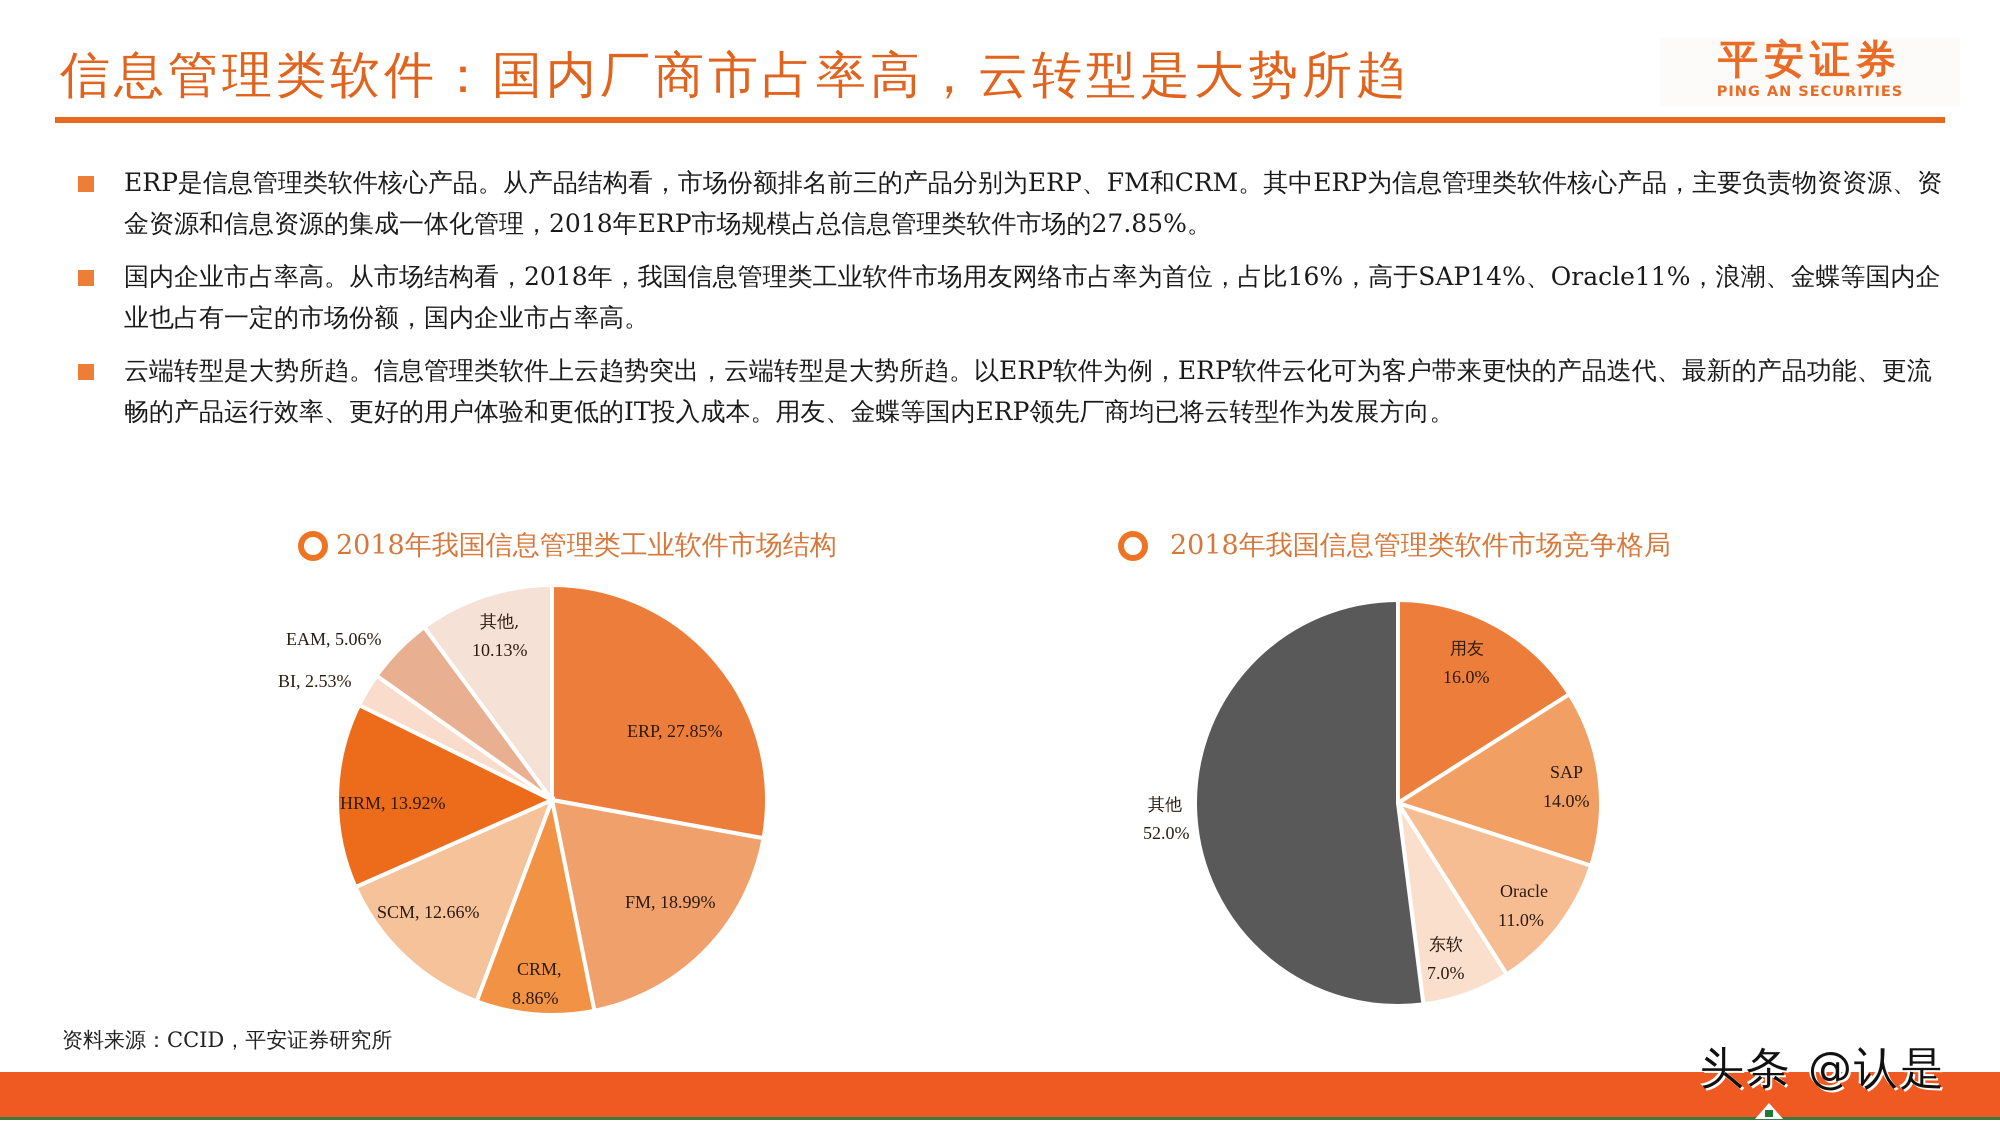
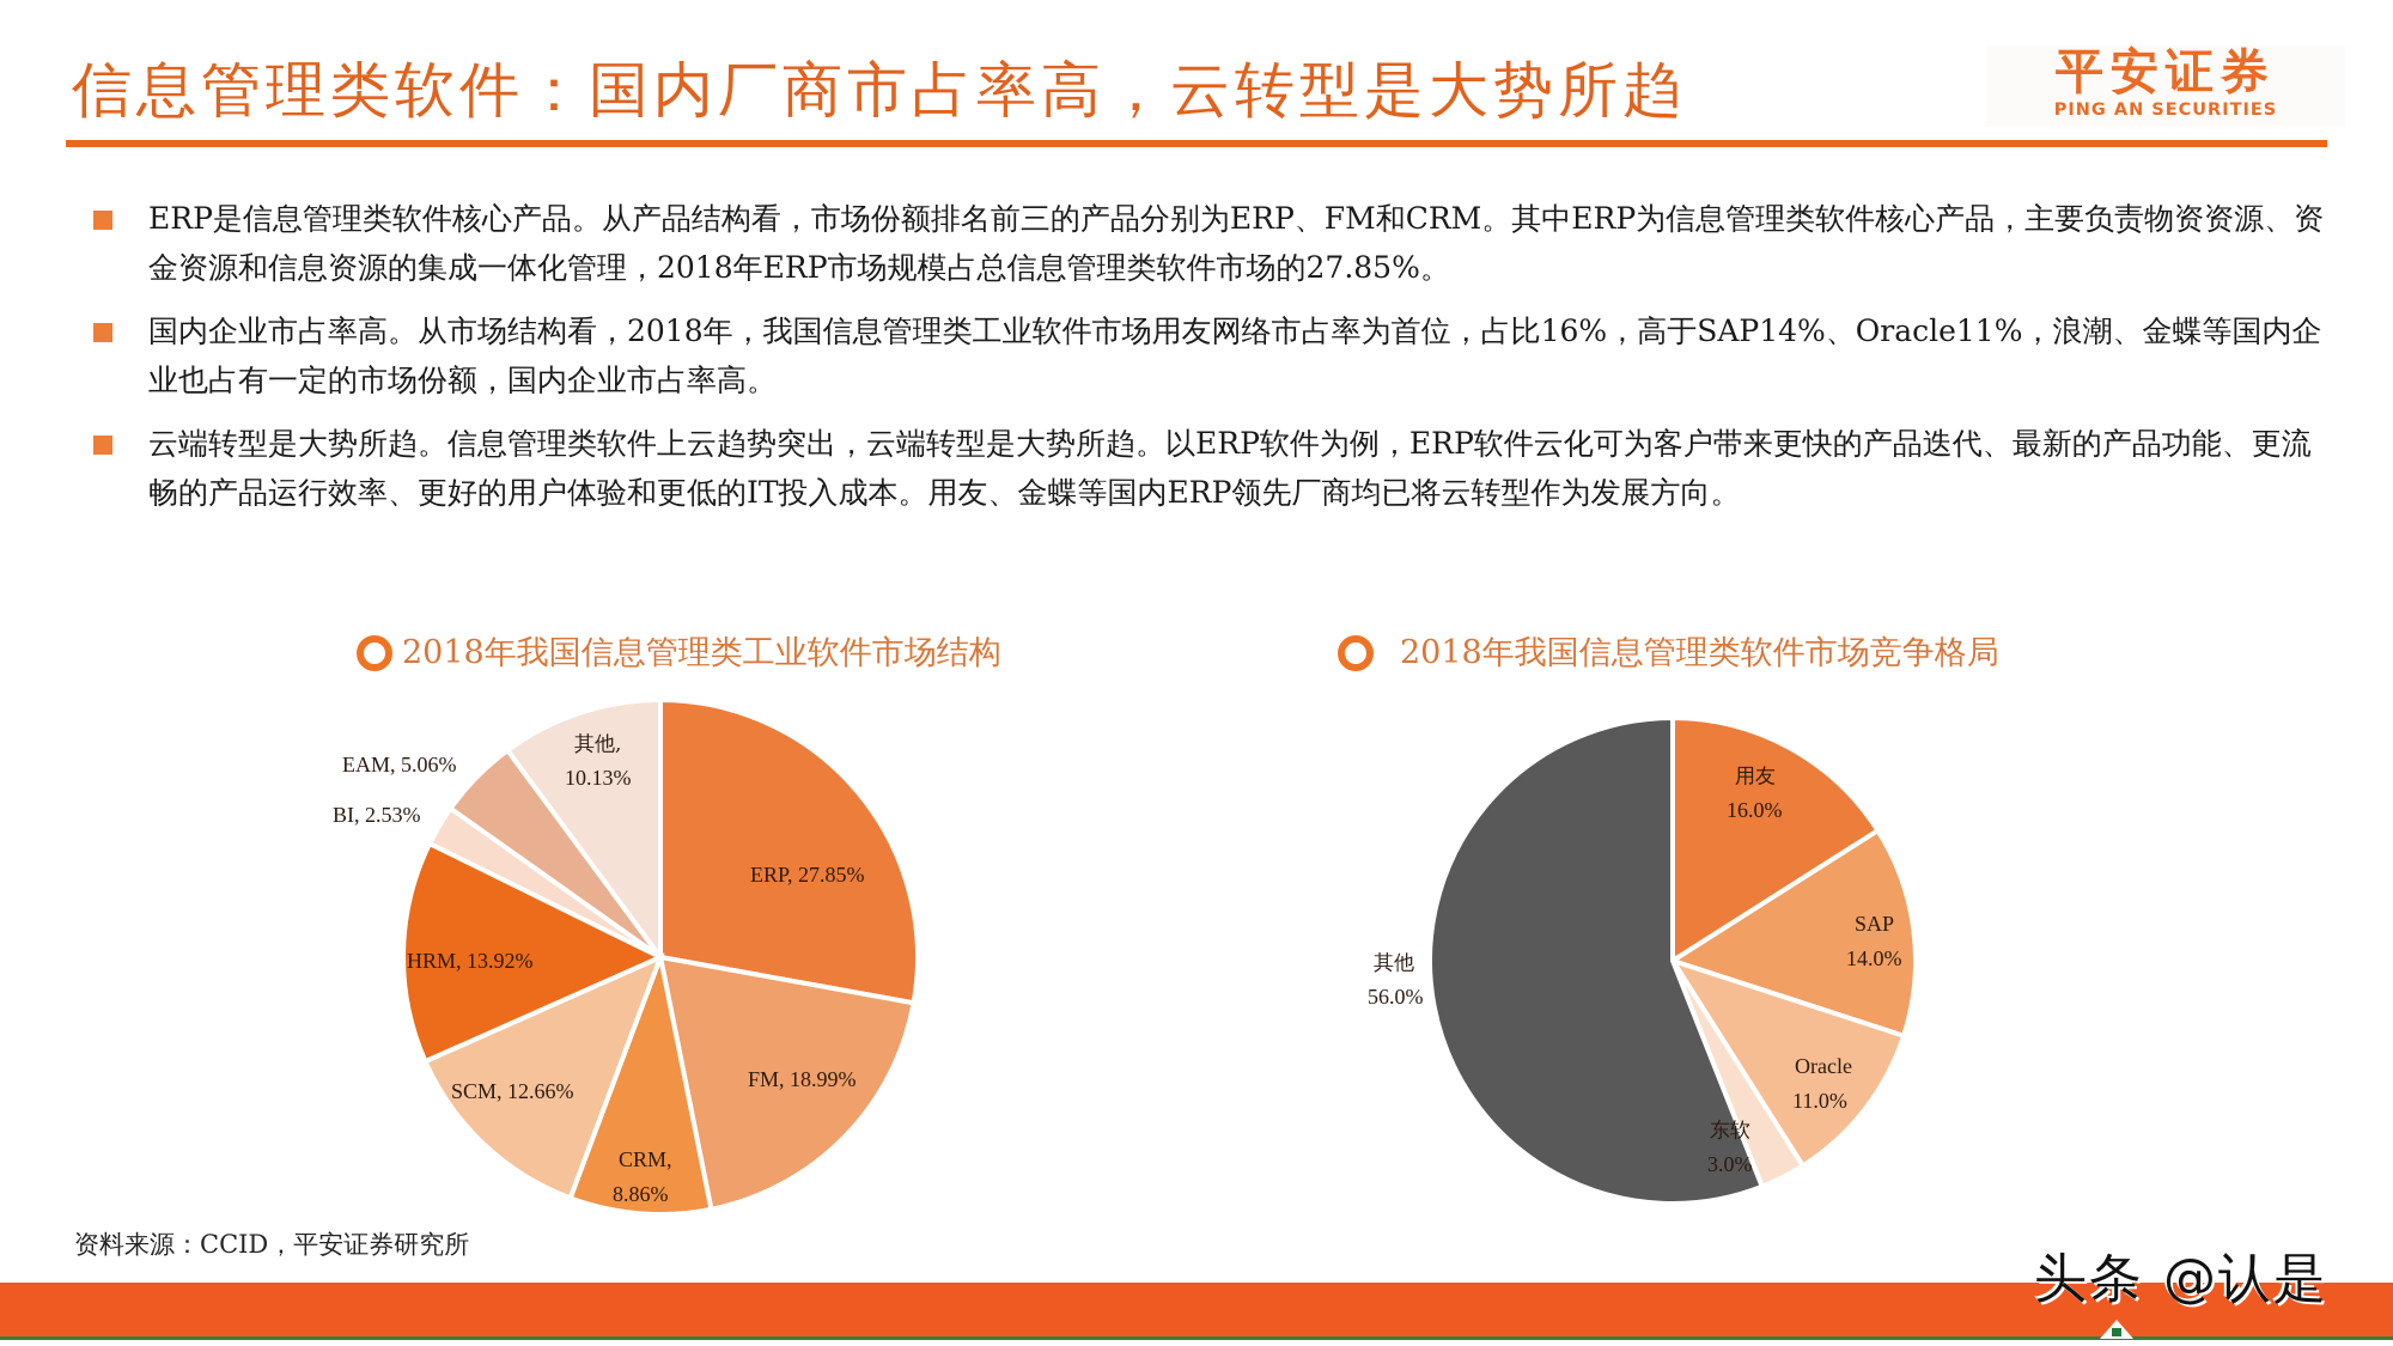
2018年我国信息管理类软件市场竞争格局/东软: 7.0% -> 3.0%
2018年我国信息管理类软件市场竞争格局/其他: 52.0% -> 56.0%
